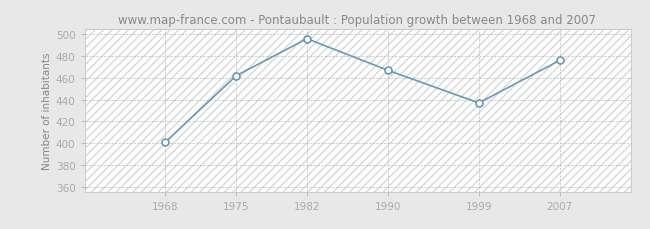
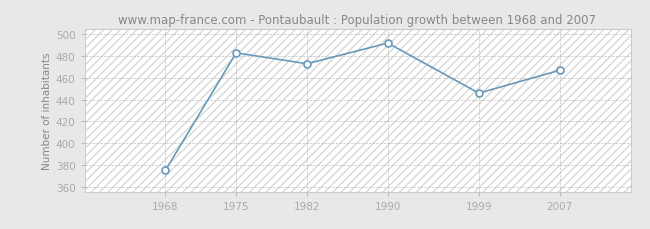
1968: 401 -> 375
1975: 462 -> 483
1982: 496 -> 473
1990: 467 -> 492
1999: 437 -> 446
2007: 476 -> 467
